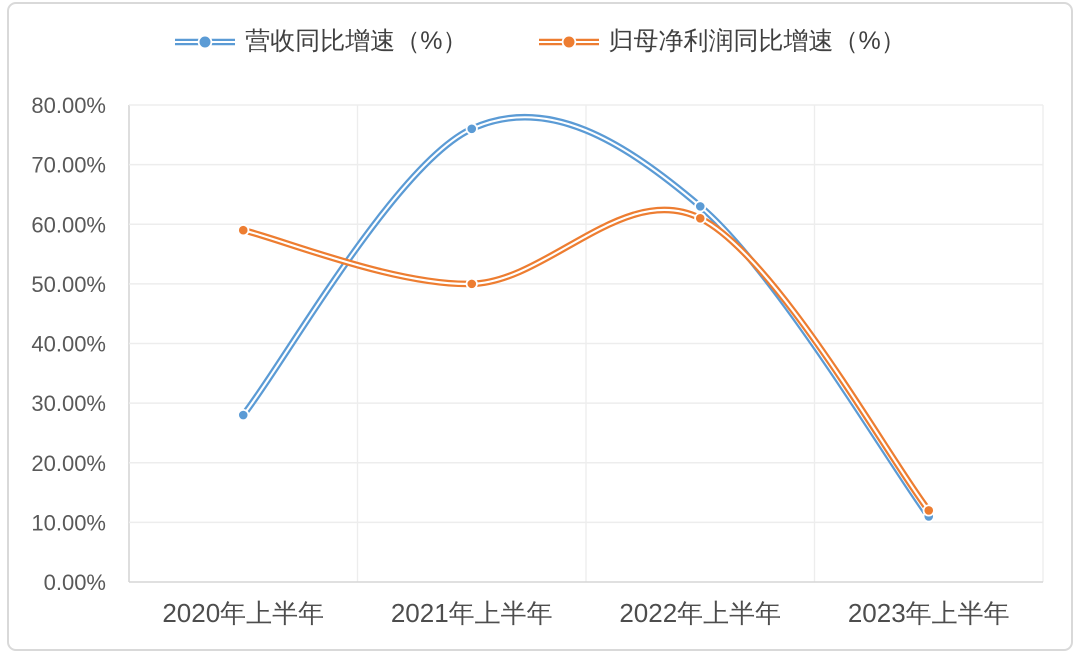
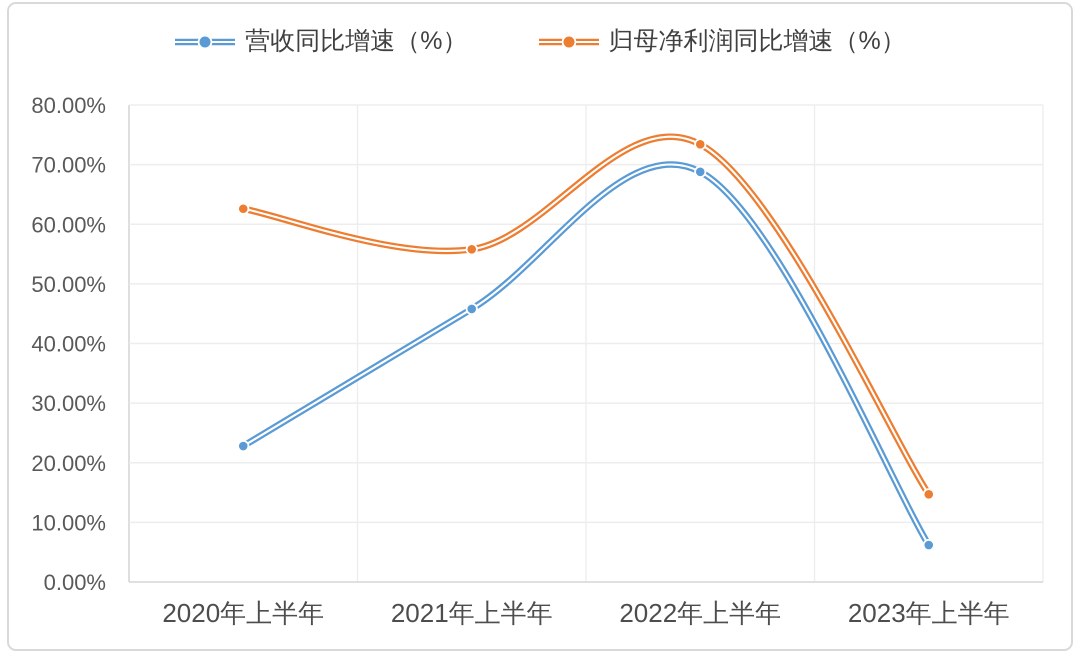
营收同比增速（%）/2020年上半年: 28% -> 23%
归母净利润同比增速（%）/2020年上半年: 59% -> 63%
营收同比增速（%）/2021年上半年: 76% -> 46%
归母净利润同比增速（%）/2021年上半年: 50% -> 56%
营收同比增速（%）/2022年上半年: 63% -> 69%
归母净利润同比增速（%）/2022年上半年: 61% -> 73%
营收同比增速（%）/2023年上半年: 11% -> 6%
归母净利润同比增速（%）/2023年上半年: 12% -> 15%
